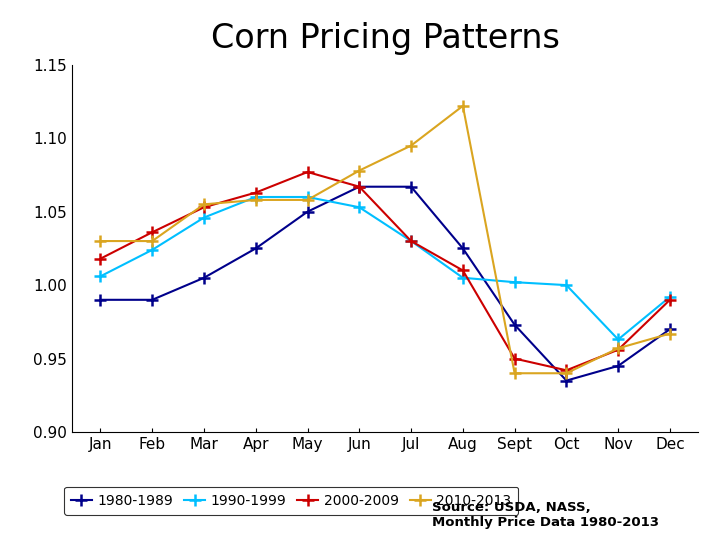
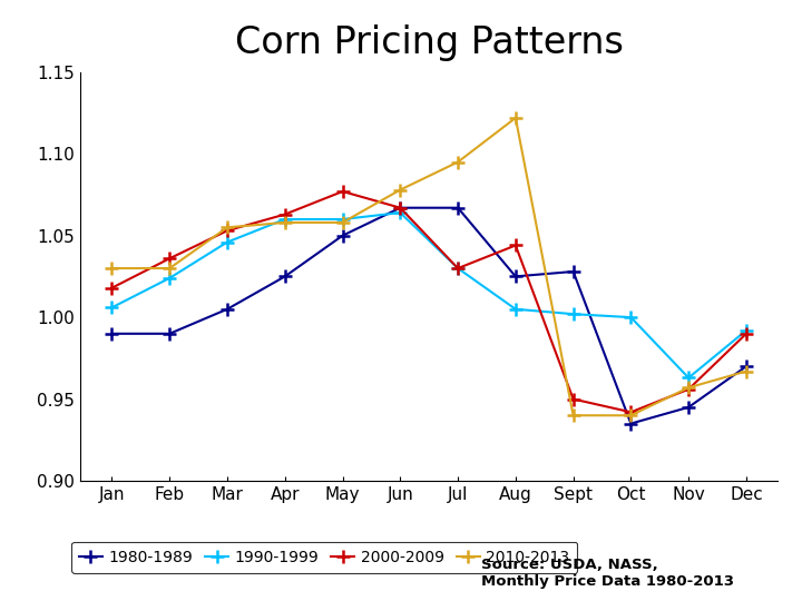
1990-1999/Jun: 1.053 -> 1.064
2000-2009/Aug: 1.010 -> 1.044
1980-1989/Sept: 0.973 -> 1.028
